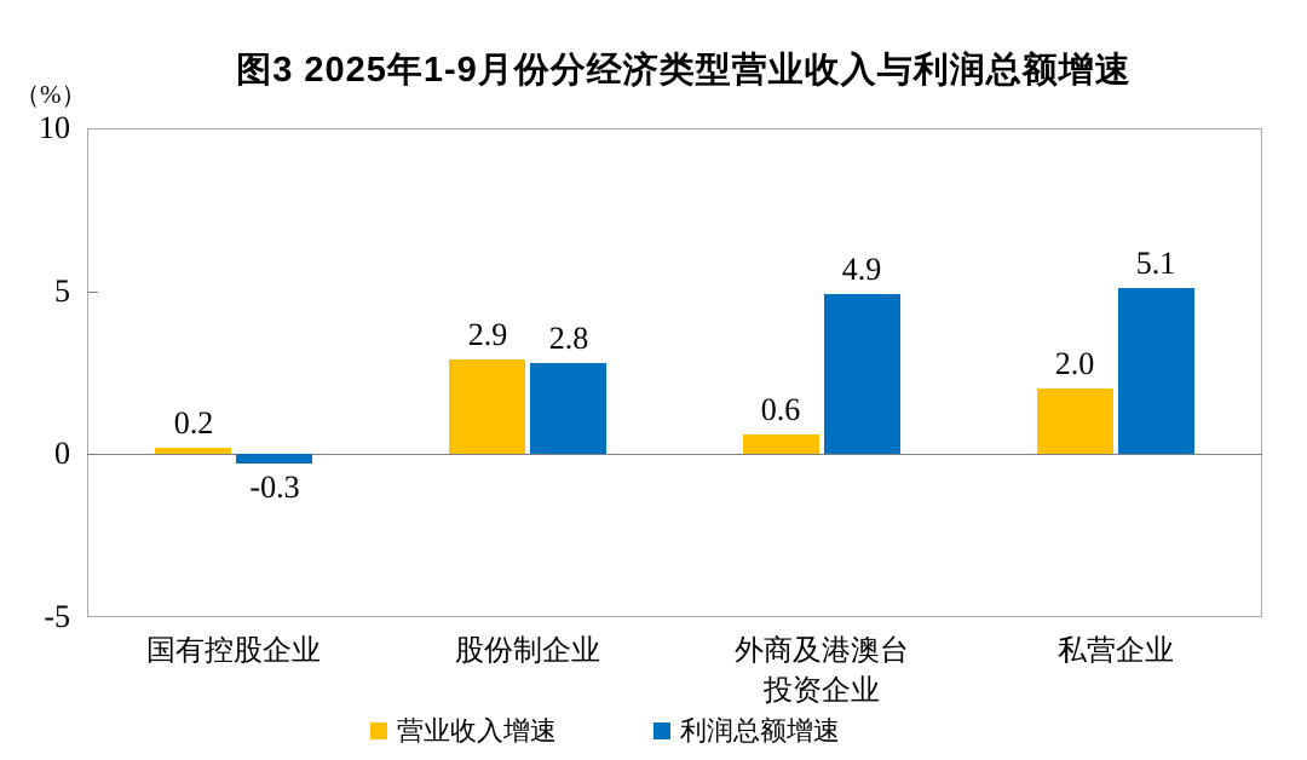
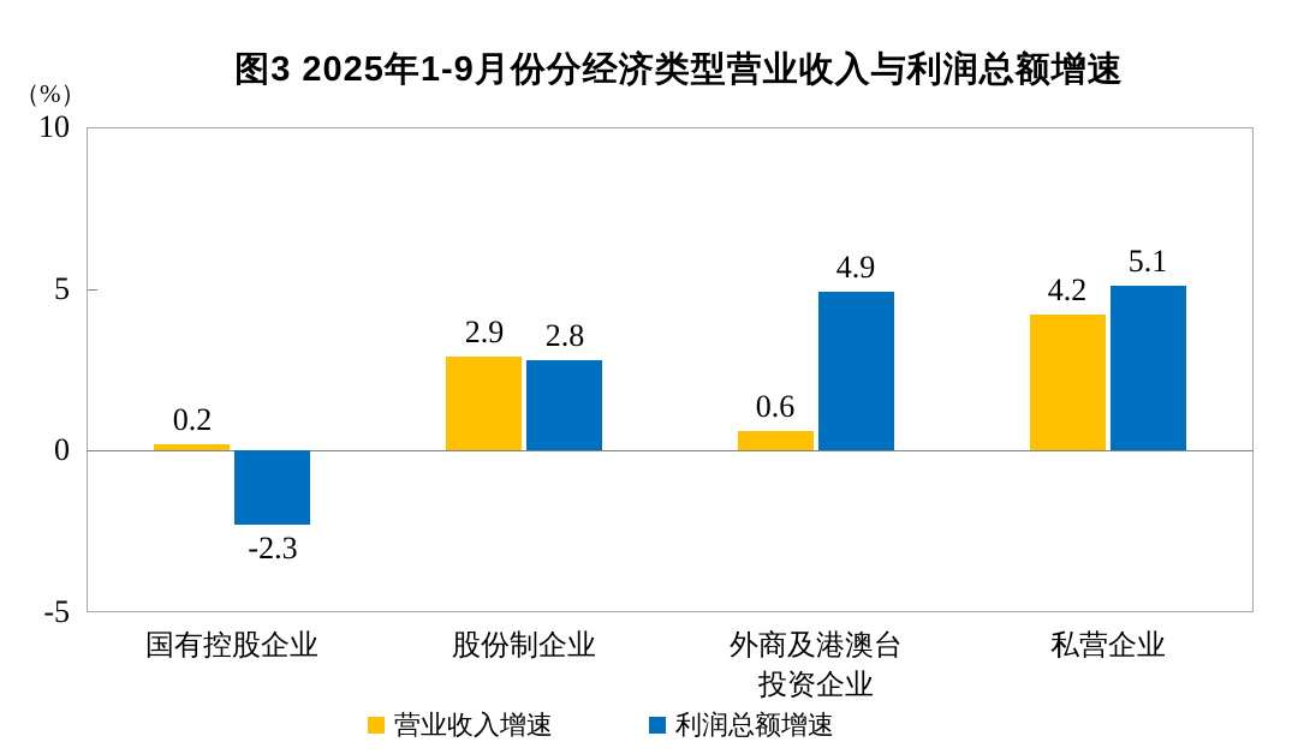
利润总额增速/国有控股企业: -0.3 -> -2.3
营业收入增速/私营企业: 2.0 -> 4.2
